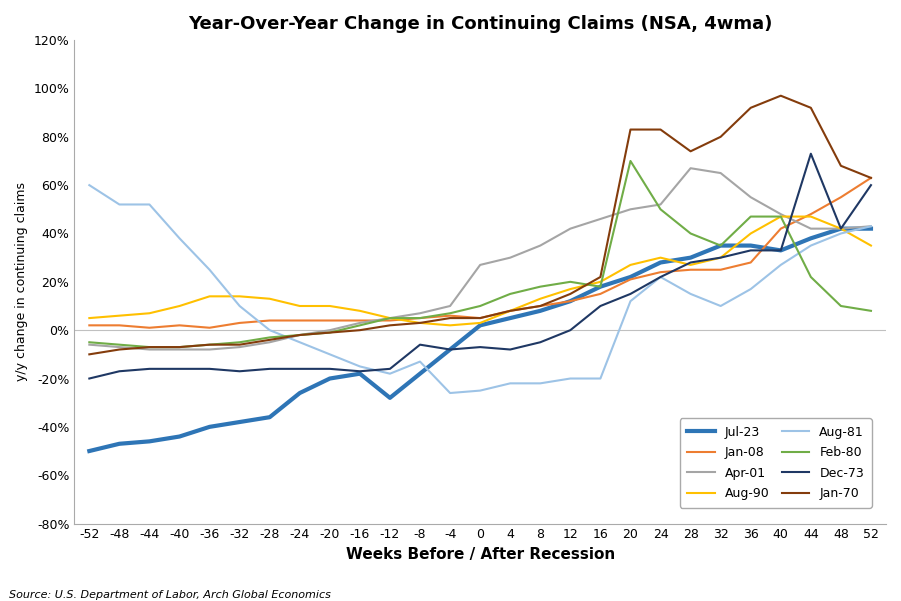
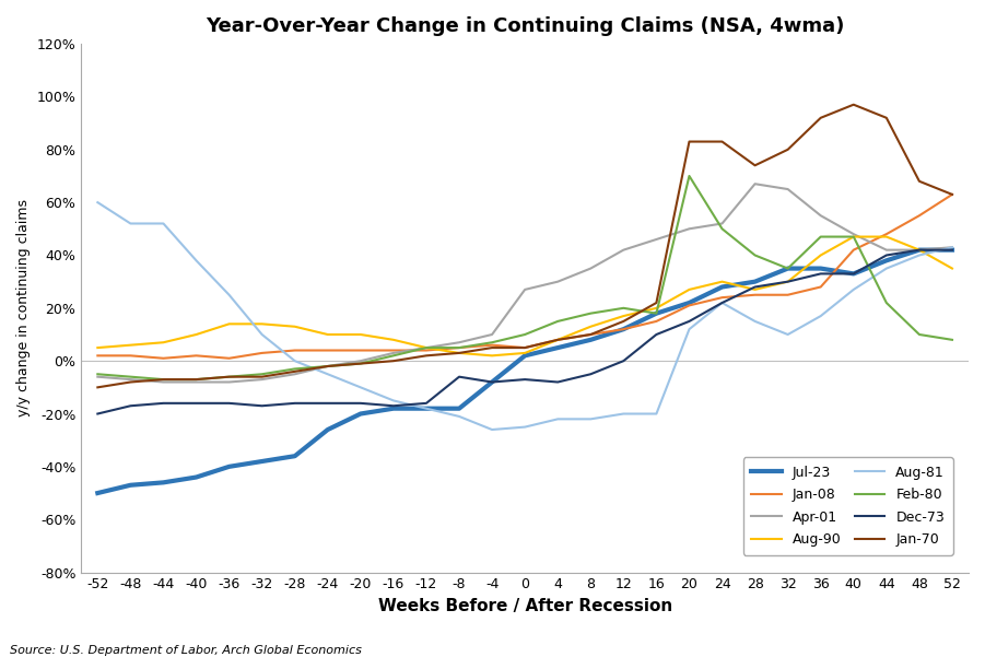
Jul-23/-12: -28% -> -18%
Aug-81/-8: -13% -> -21%
Dec-73/44: 73% -> 40%
Dec-73/52: 60% -> 42%
